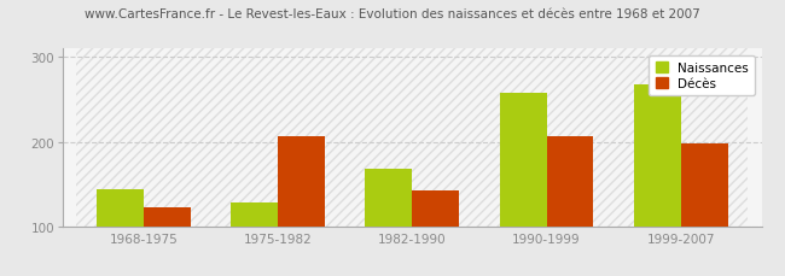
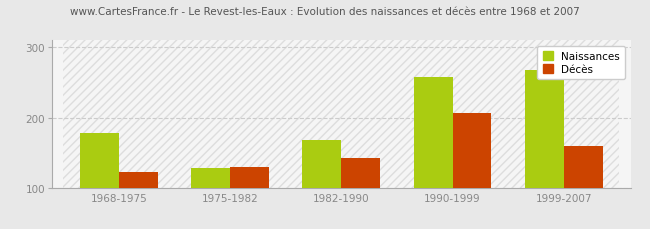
Naissances/1968-1975: 144 -> 178
Décès/1975-1982: 206 -> 130
Décès/1999-2007: 198 -> 160
